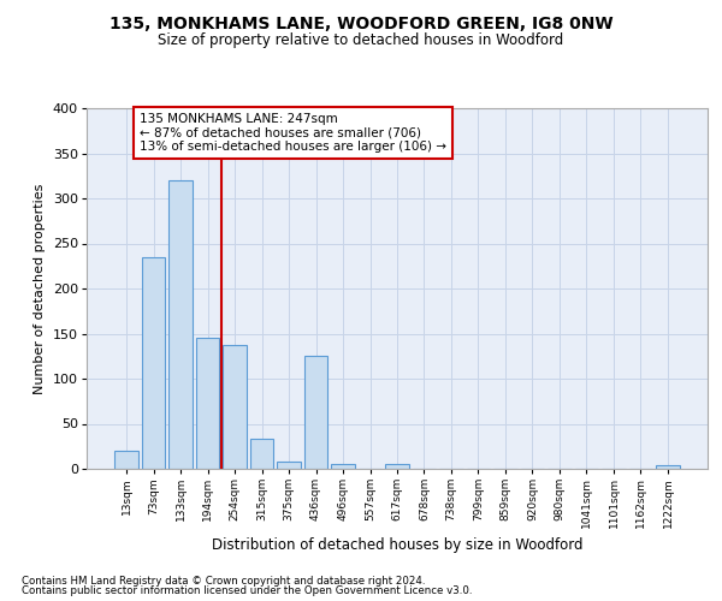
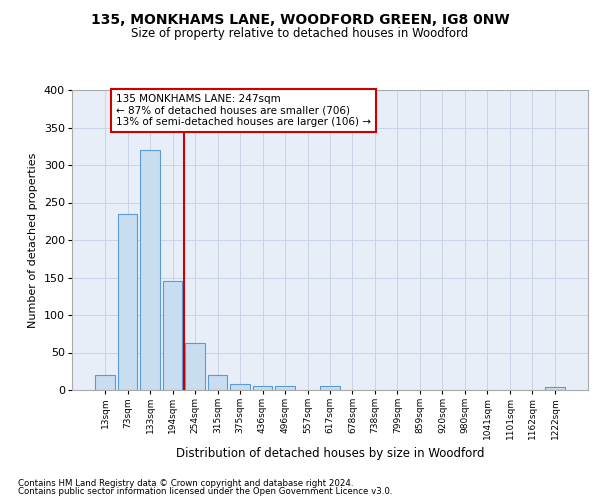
254sqm: 138 -> 63
315sqm: 34 -> 20
436sqm: 126 -> 6
